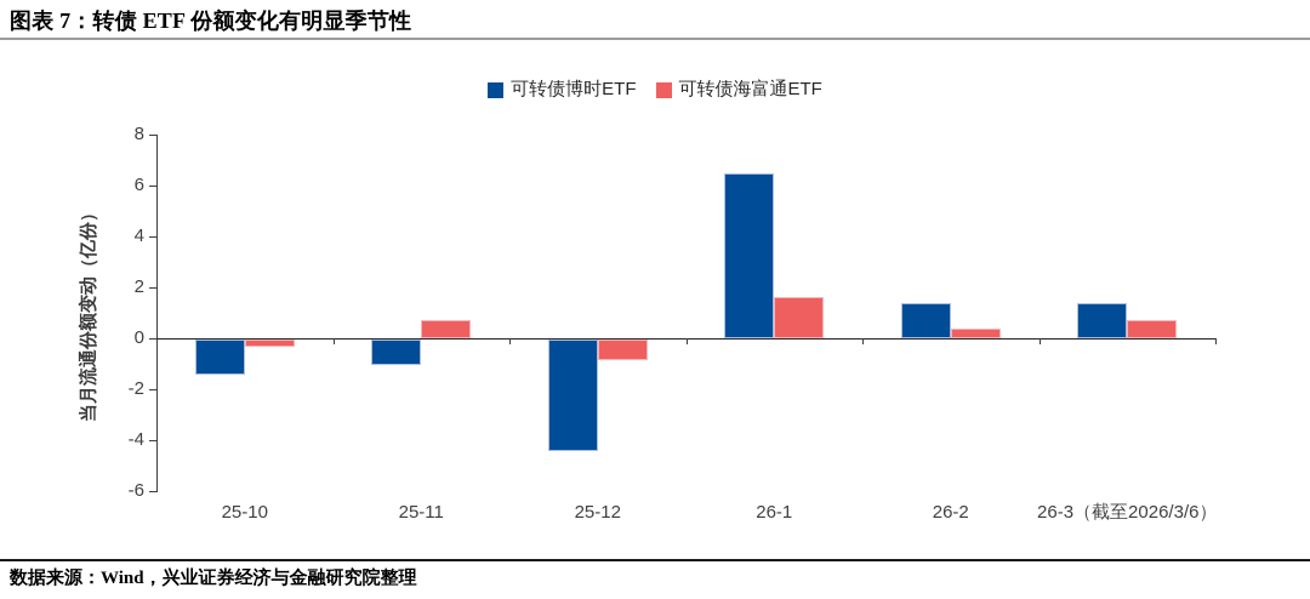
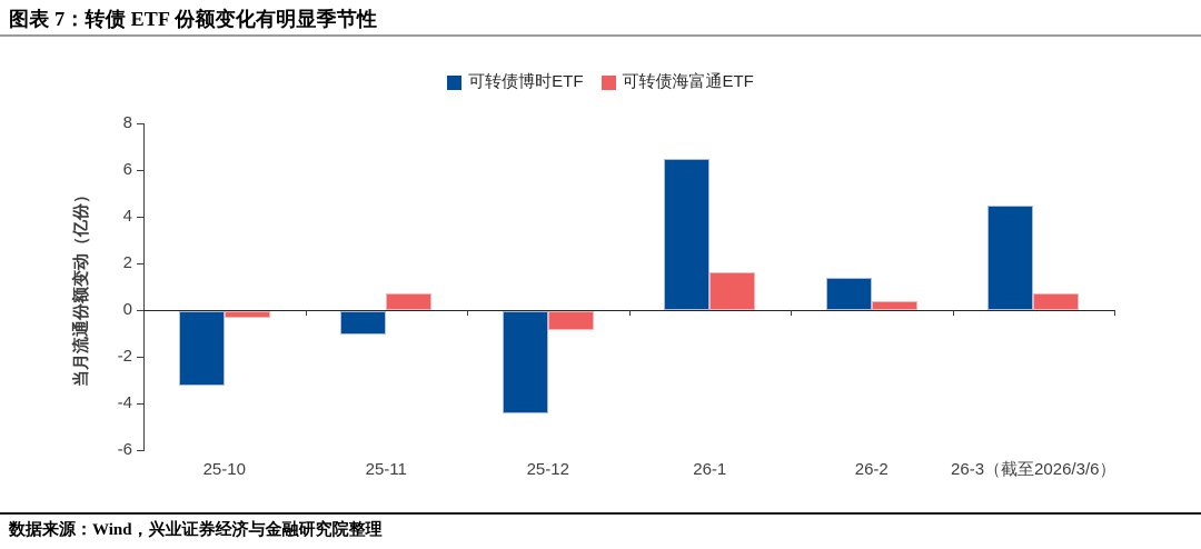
可转债博时ETF/25-10: -1.4 -> -3.2
可转债博时ETF/26-3（截至2026/3/6）: 1.4 -> 4.5
